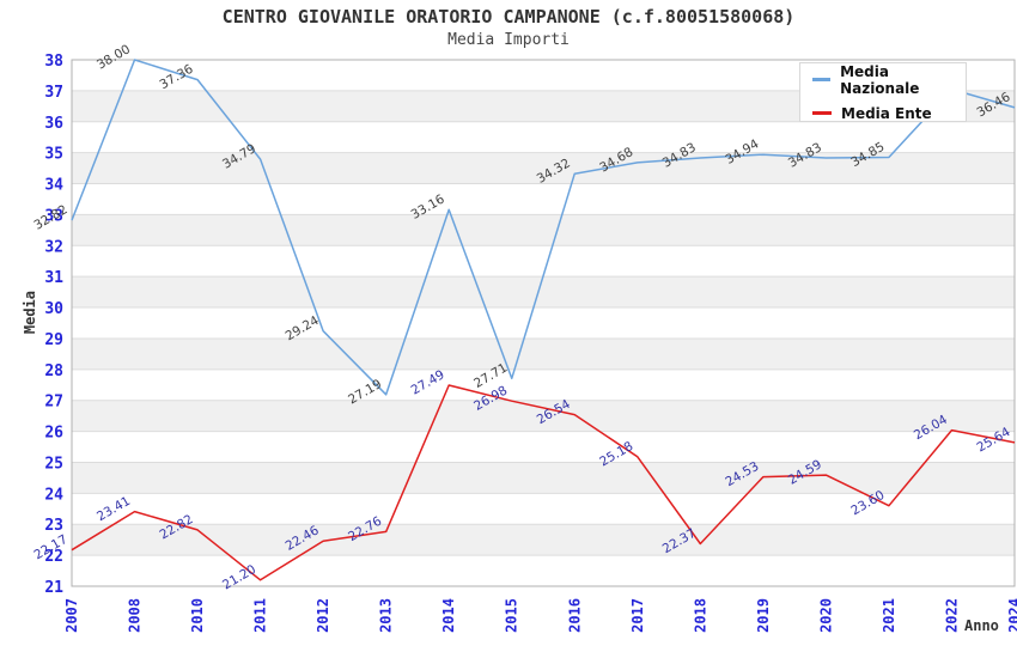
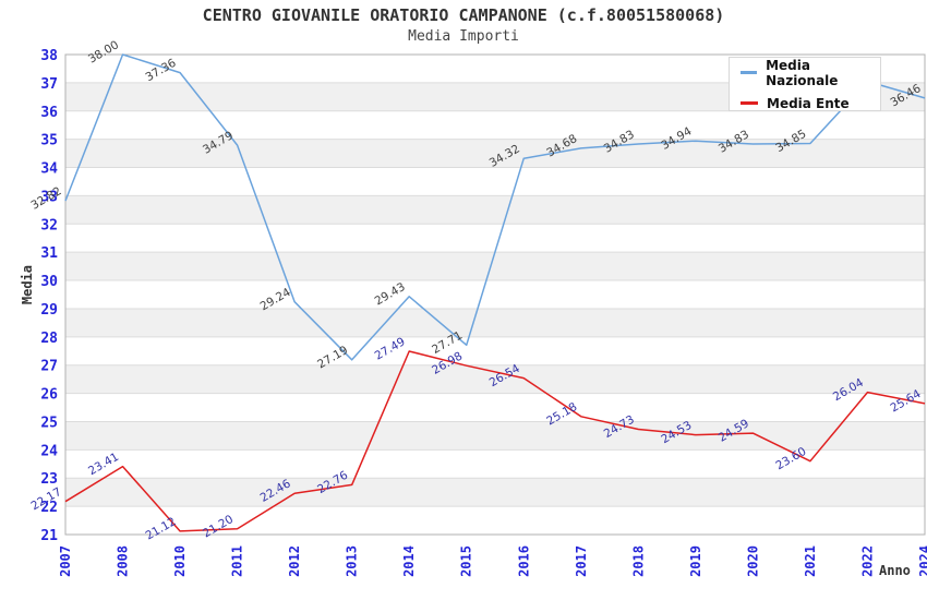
Media Ente/2010: 22.82 -> 21.12
Media Nazionale/2014: 33.16 -> 29.43
Media Ente/2018: 22.37 -> 24.73
